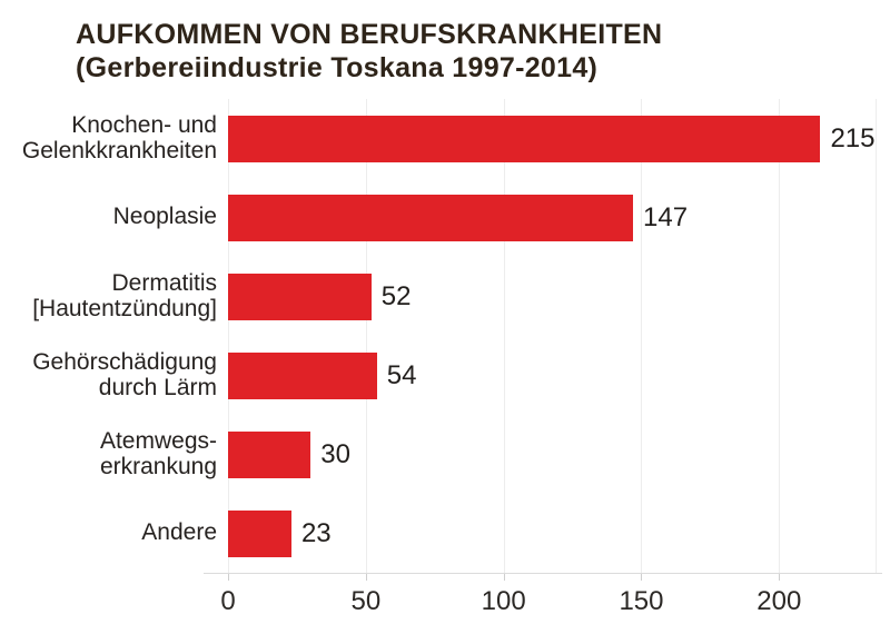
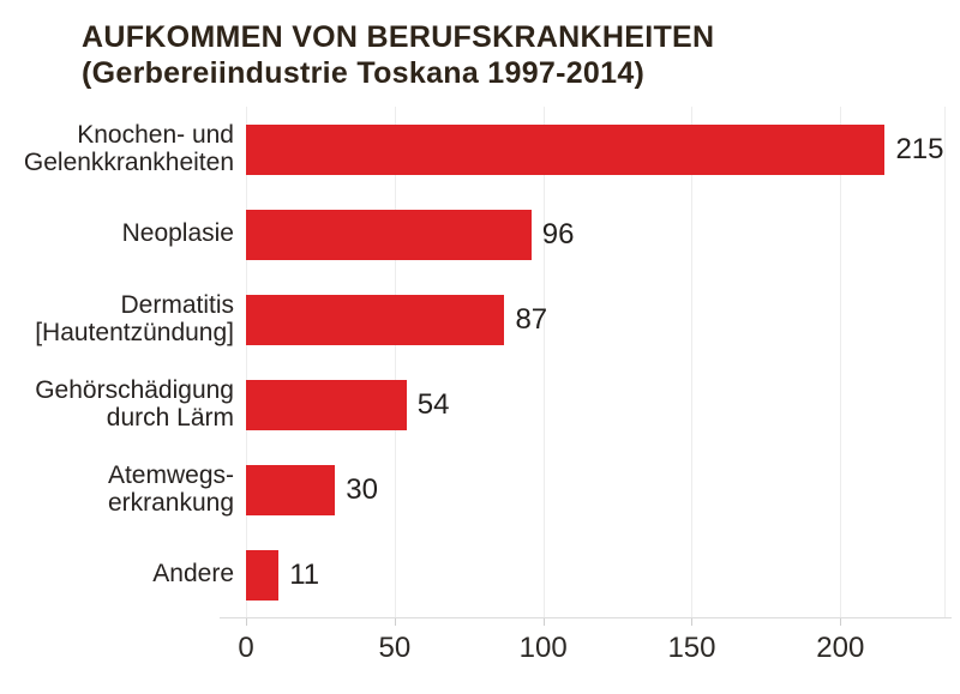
Neoplasie: 147 -> 96
Dermatitis [Hautentzündung]: 52 -> 87
Andere: 23 -> 11
